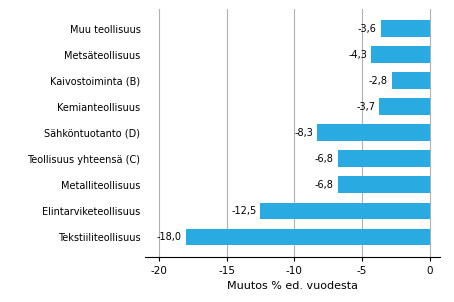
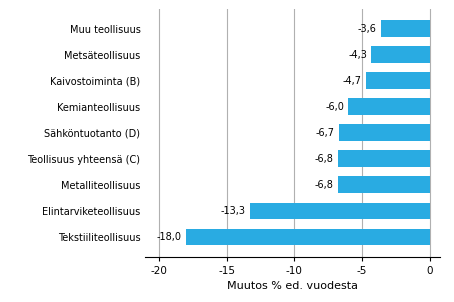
Kaivostoiminta (B): -2,8 -> -4,7
Kemianteollisuus: -3,7 -> -6,0
Sähköntuotanto (D): -8,3 -> -6,7
Elintarviketeollisuus: -12,5 -> -13,3
